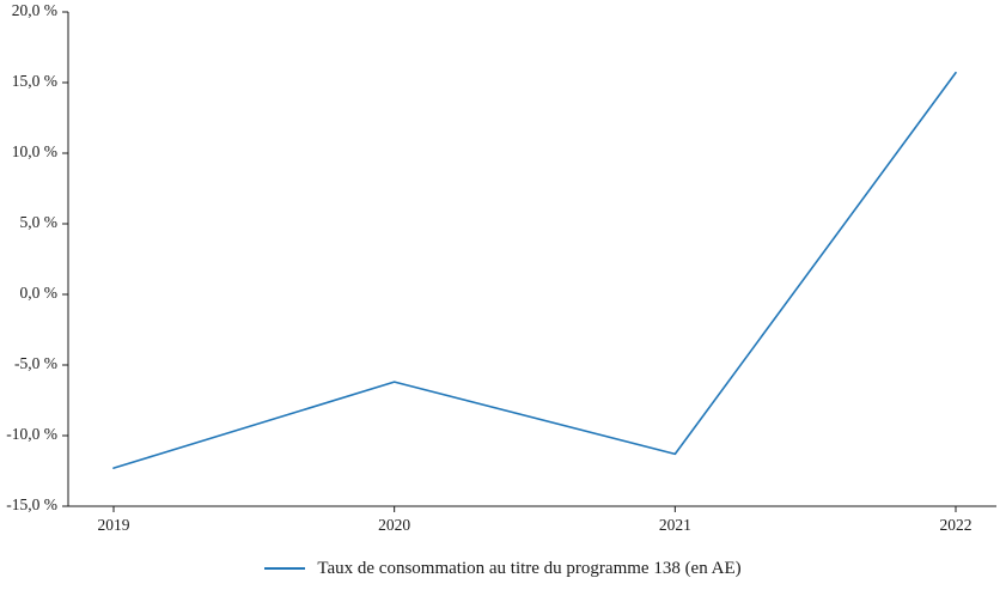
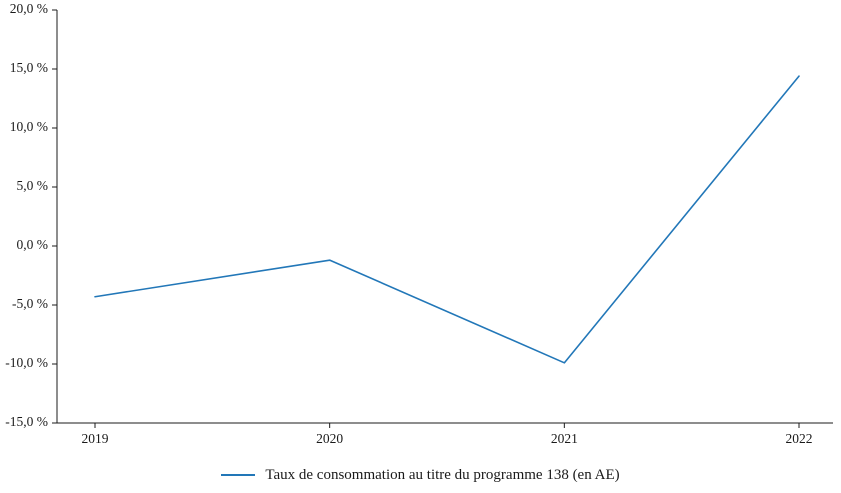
2019: -12,3% -> -4,3%
2020: -6,2% -> -1,2%
2021: -11,3% -> -9,9%
2022: 15,7% -> 14,4%
